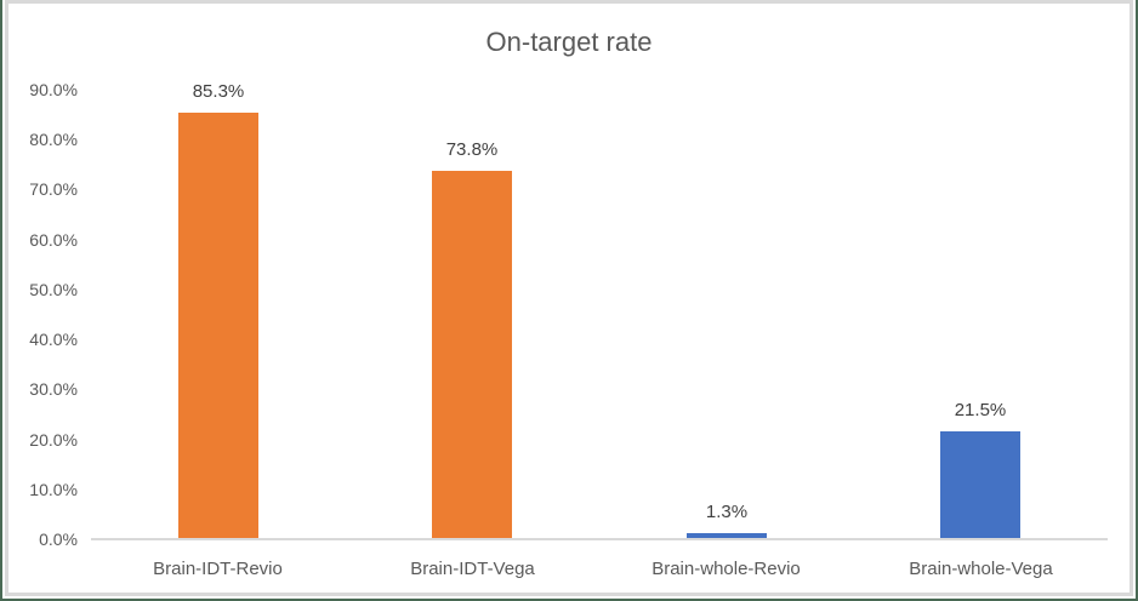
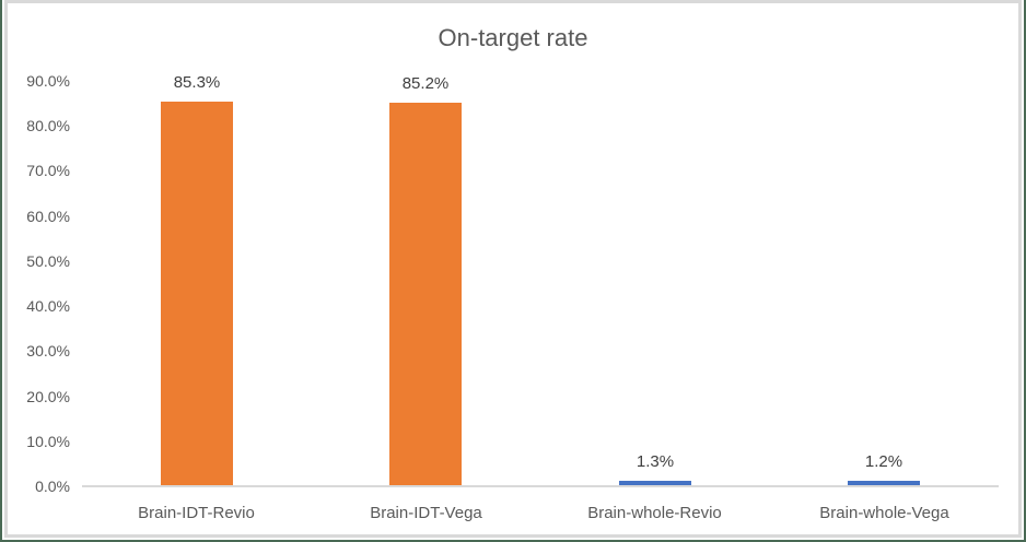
Brain-IDT-Vega: 73.8% -> 85.2%
Brain-whole-Vega: 21.5% -> 1.2%
